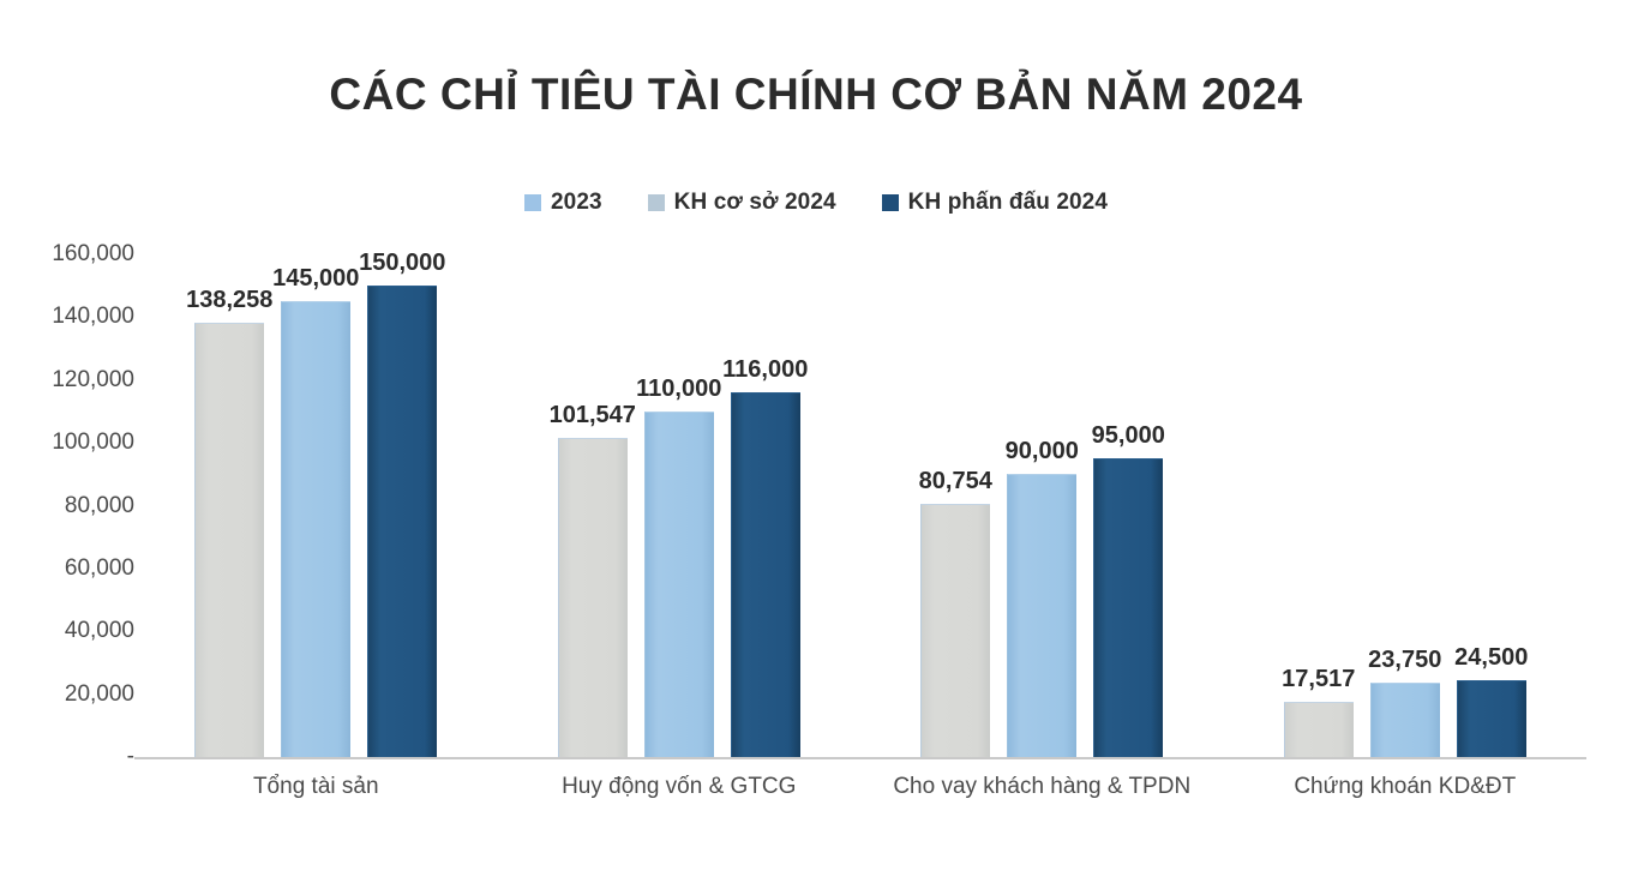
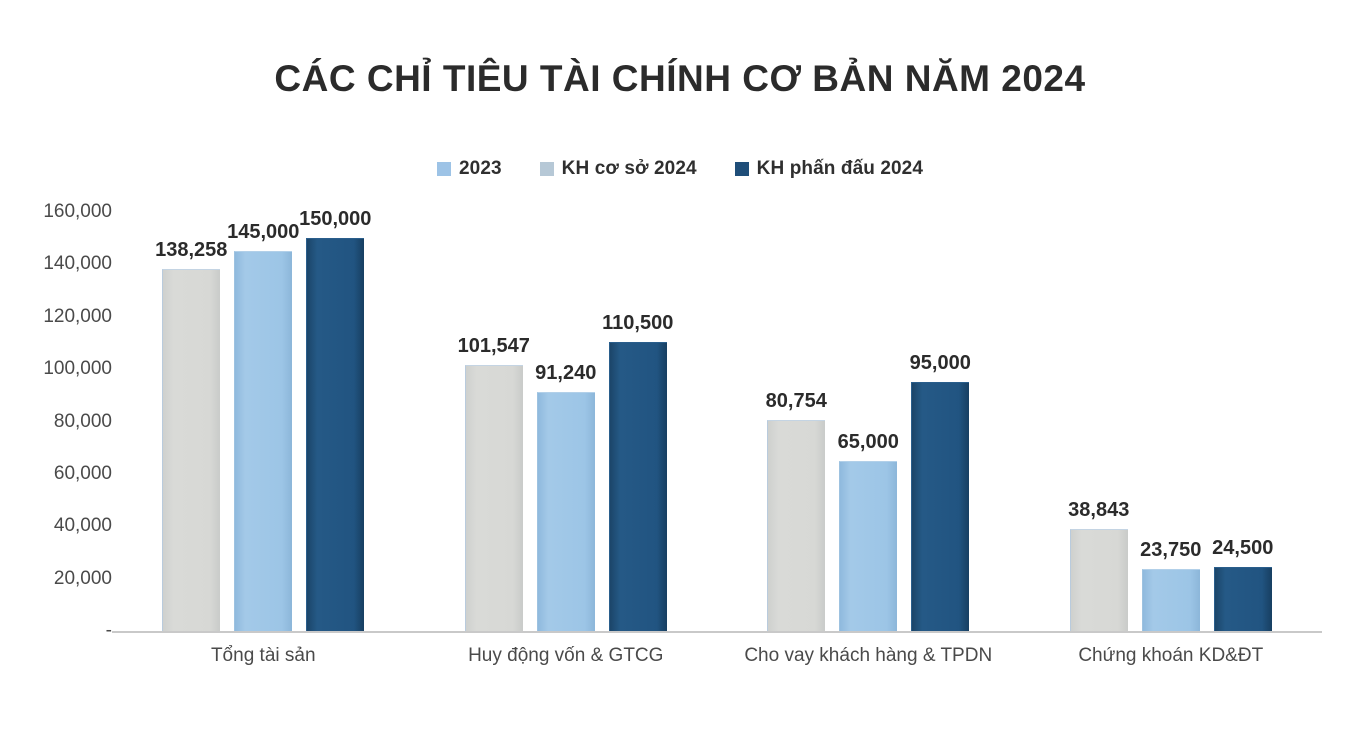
KH cơ sở 2024/Huy động vốn & GTCG: 110,000 -> 91,240
KH phấn đấu 2024/Huy động vốn & GTCG: 116,000 -> 110,500
KH cơ sở 2024/Cho vay khách hàng & TPDN: 90,000 -> 65,000
2023/Chứng khoán KD&ĐT: 17,517 -> 38,843
